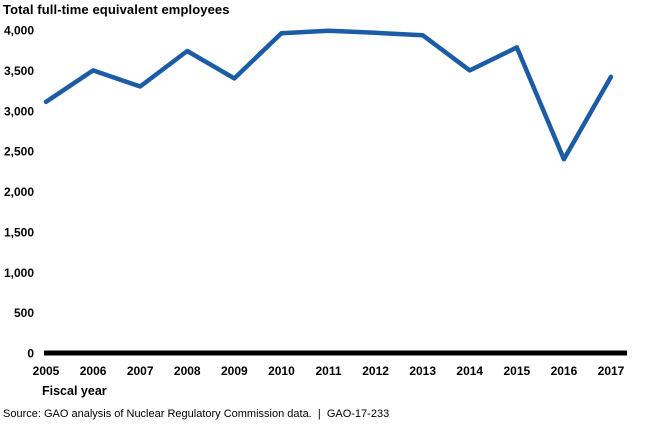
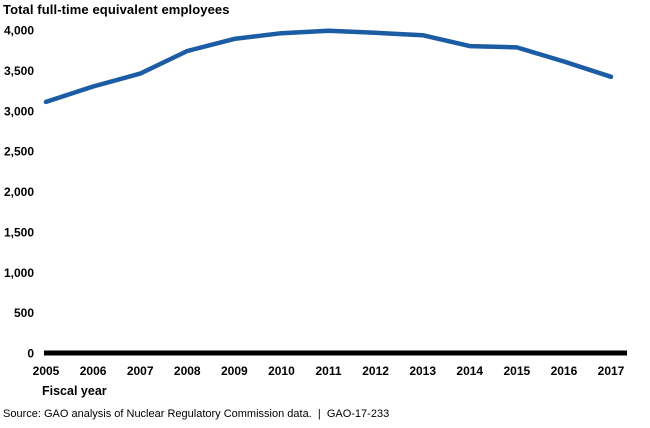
2006: 3500 -> 3300
2007: 3300 -> 3500
2009: 3400 -> 3900
2014: 3500 -> 3800
2016: 2400 -> 3600
